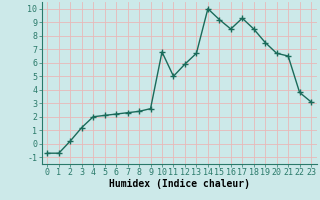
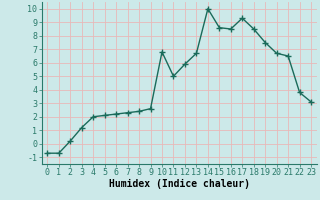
15: 9.2 -> 8.6
